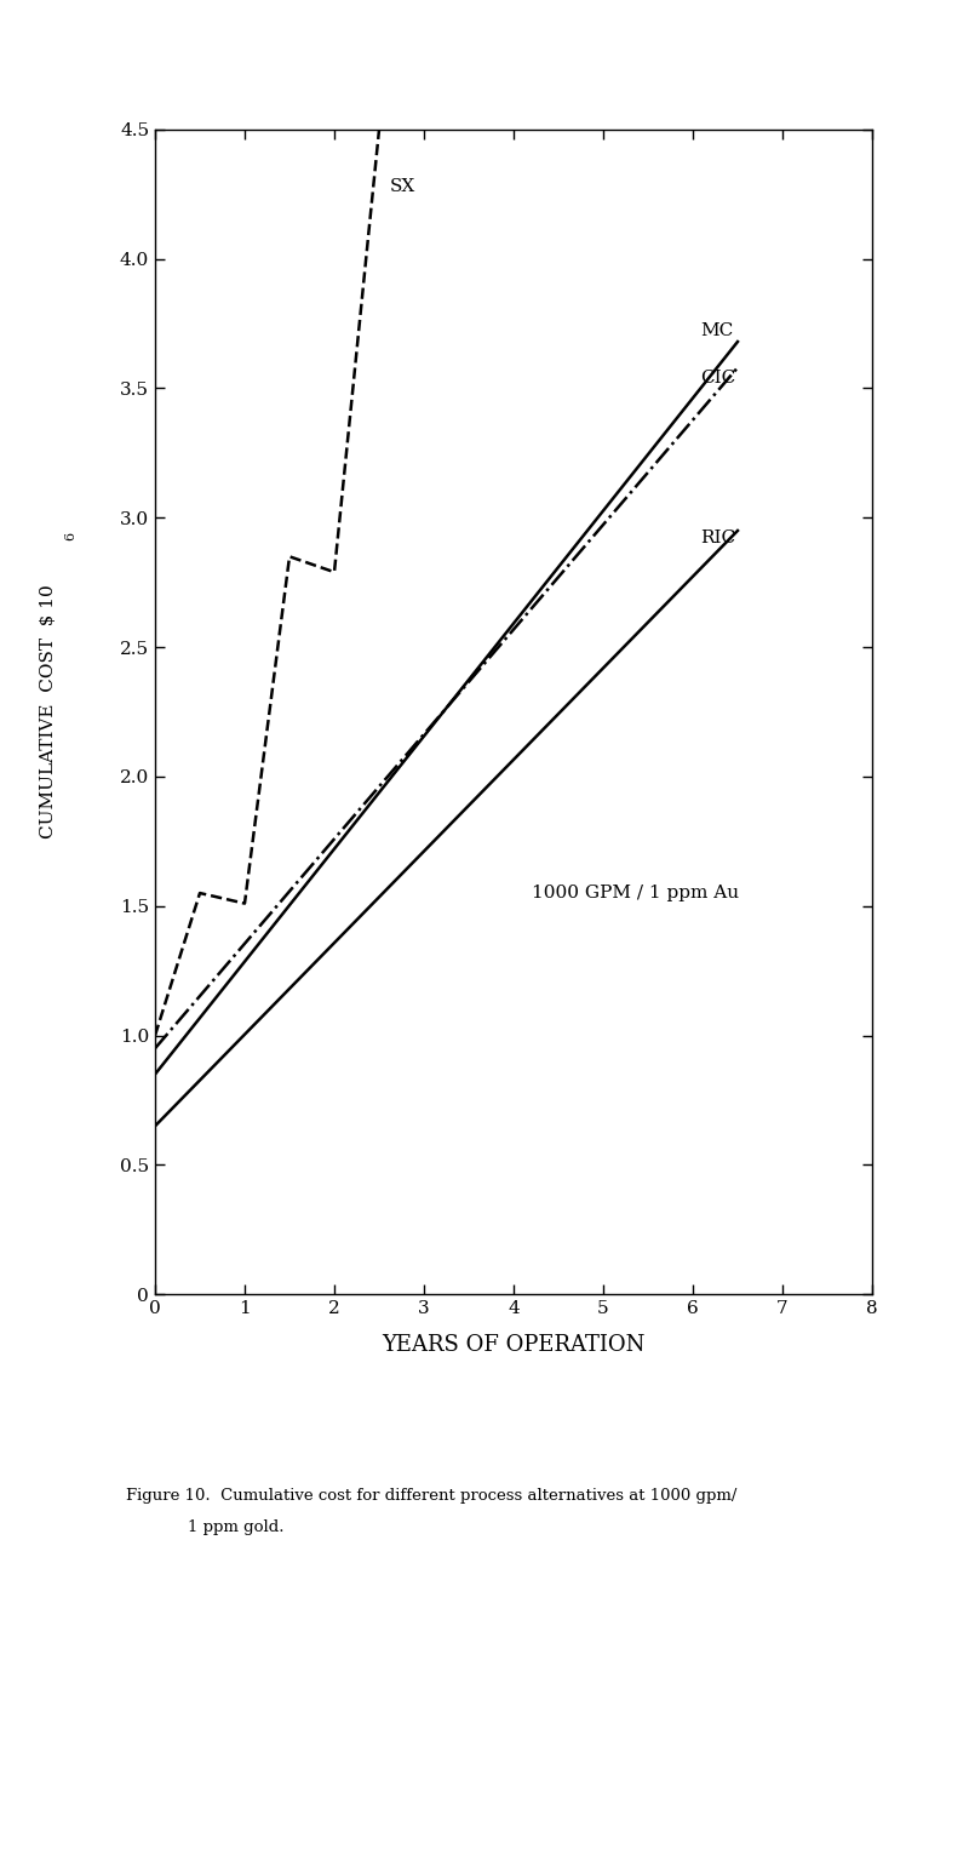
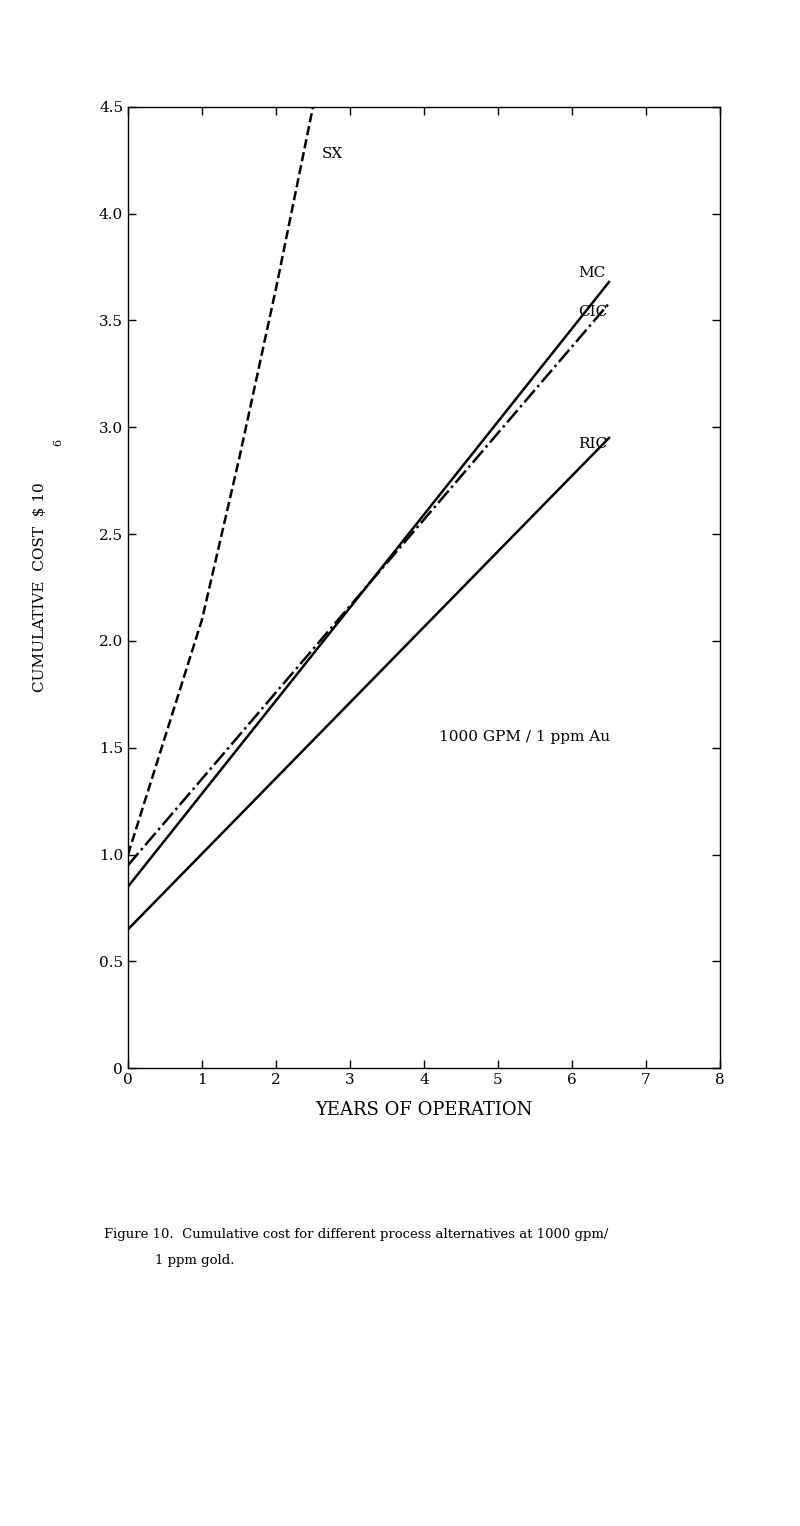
1: 1.51 -> 2.10
2: 2.79 -> 3.65
